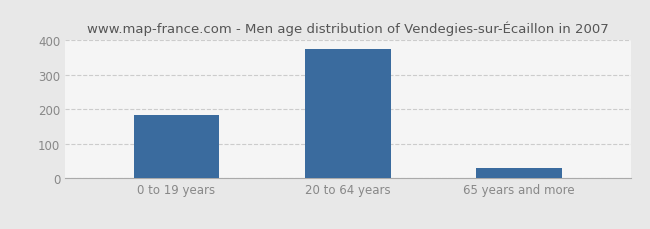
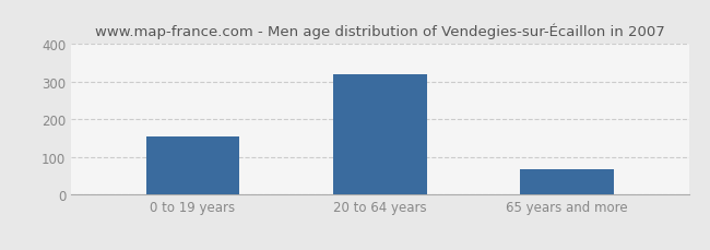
0 to 19 years: 185 -> 155
20 to 64 years: 375 -> 320
65 years and more: 30 -> 68
